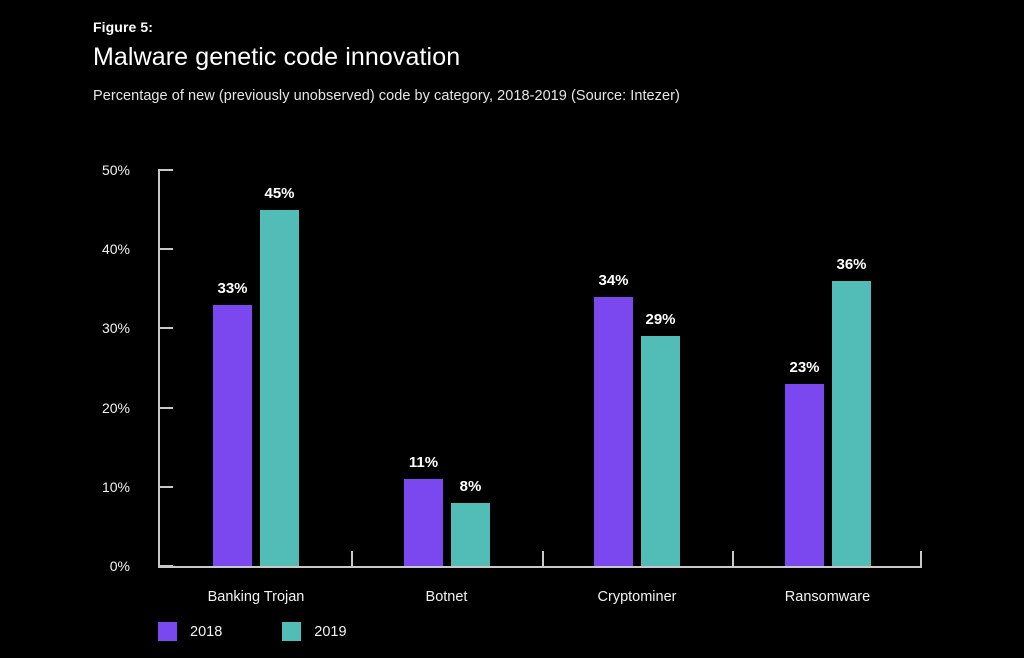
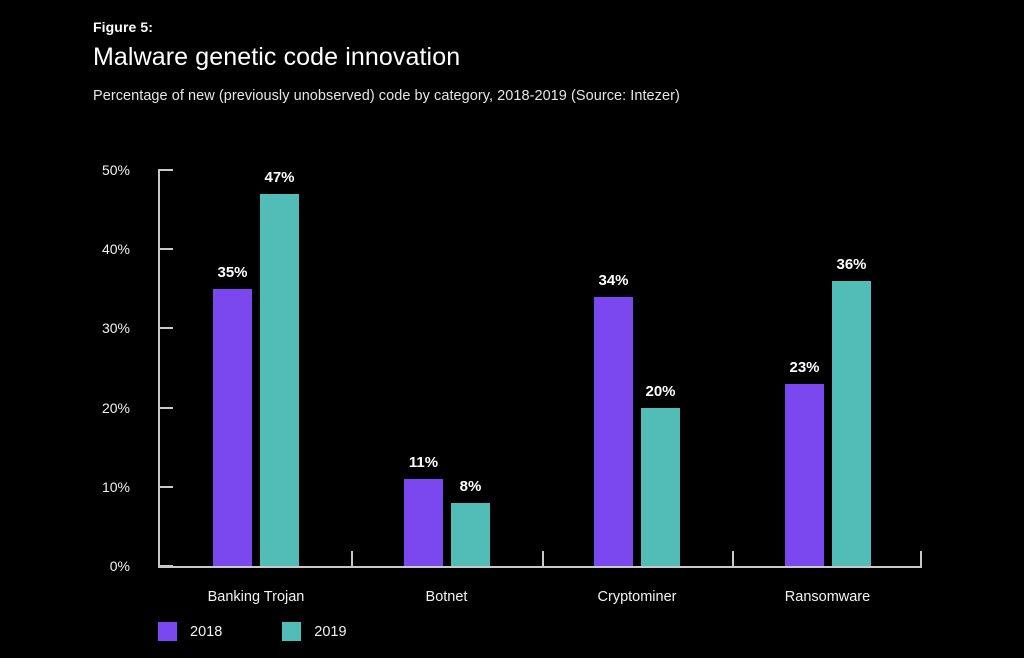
2018/Banking Trojan: 33% -> 35%
2019/Banking Trojan: 45% -> 47%
2019/Cryptominer: 29% -> 20%
